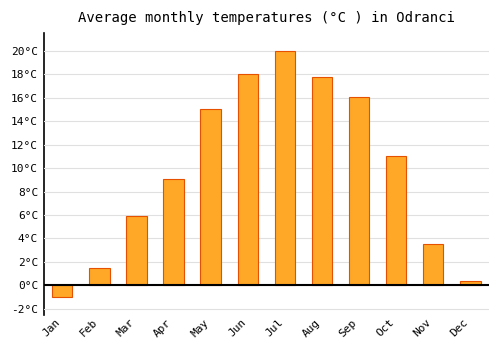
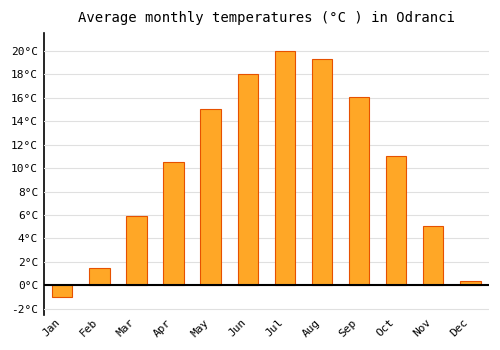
Apr: 9.1°C -> 10.5°C
Aug: 17.8°C -> 19.3°C
Nov: 3.5°C -> 5.1°C
